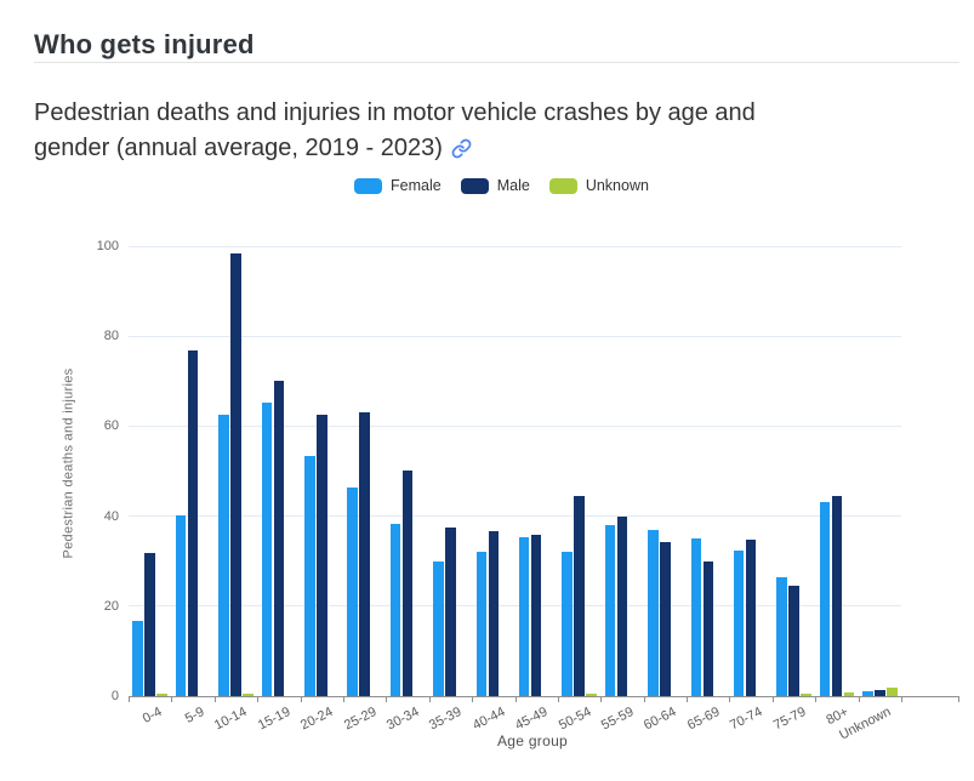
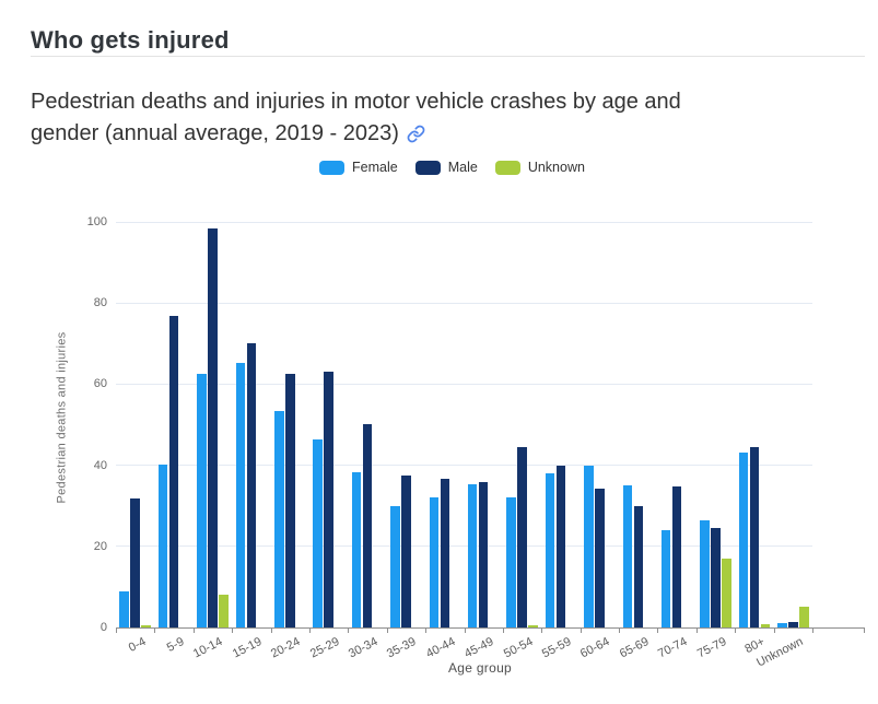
Female/0-4: 17 -> 9
Unknown/10-14: 1 -> 8
Female/60-64: 37 -> 40
Female/70-74: 32 -> 24
Unknown/75-79: 1 -> 17
Unknown/Unknown: 2 -> 5
